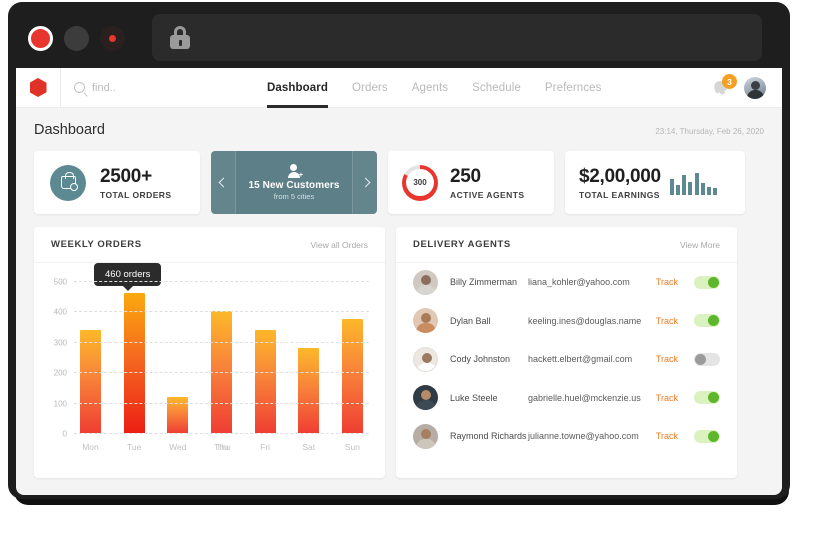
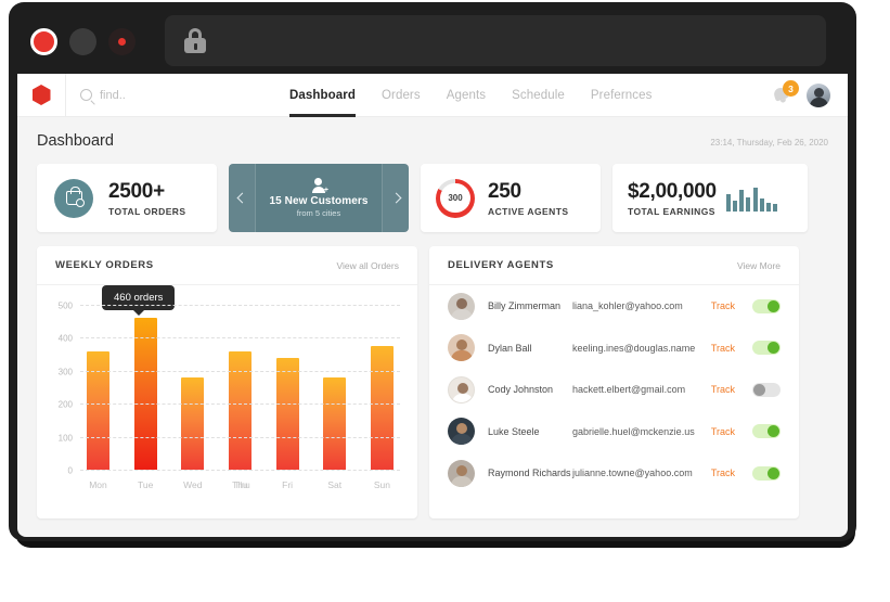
Mon: 340 -> 360
Wed: 120 -> 280
Thu: 400 -> 360
